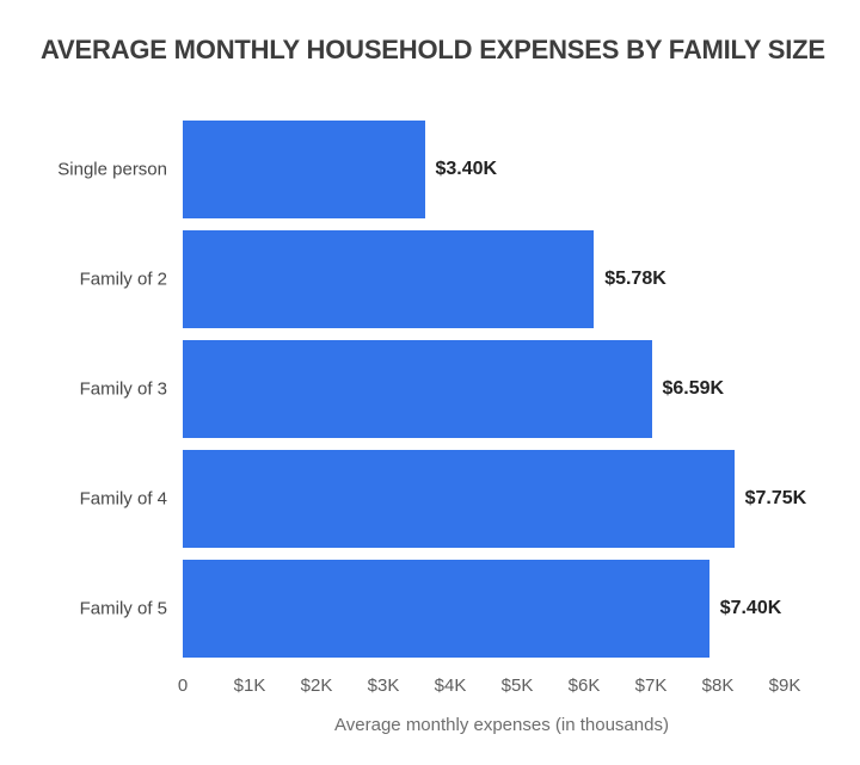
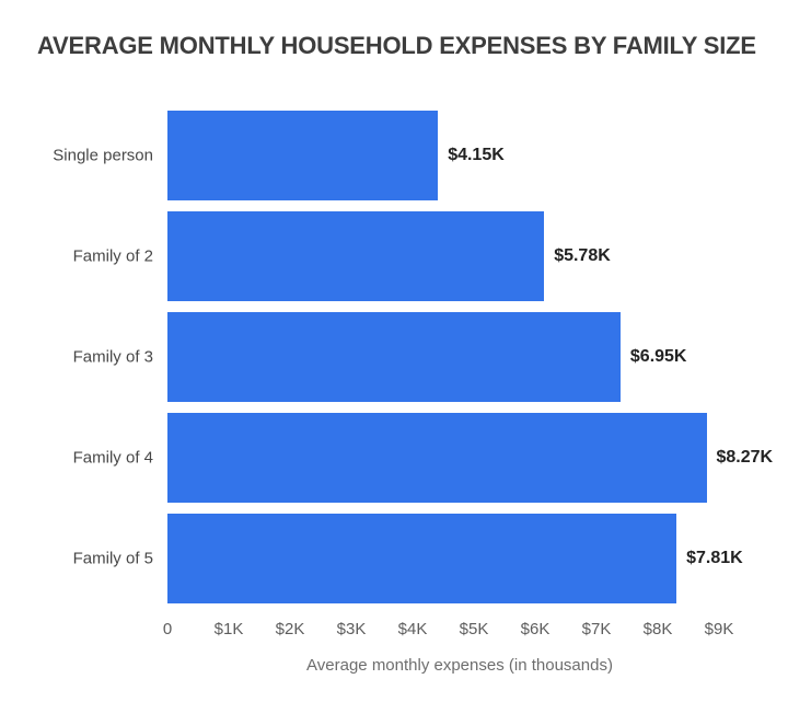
Single person: $3.40K -> $4.15K
Family of 3: $6.59K -> $6.95K
Family of 4: $7.75K -> $8.27K
Family of 5: $7.40K -> $7.81K
